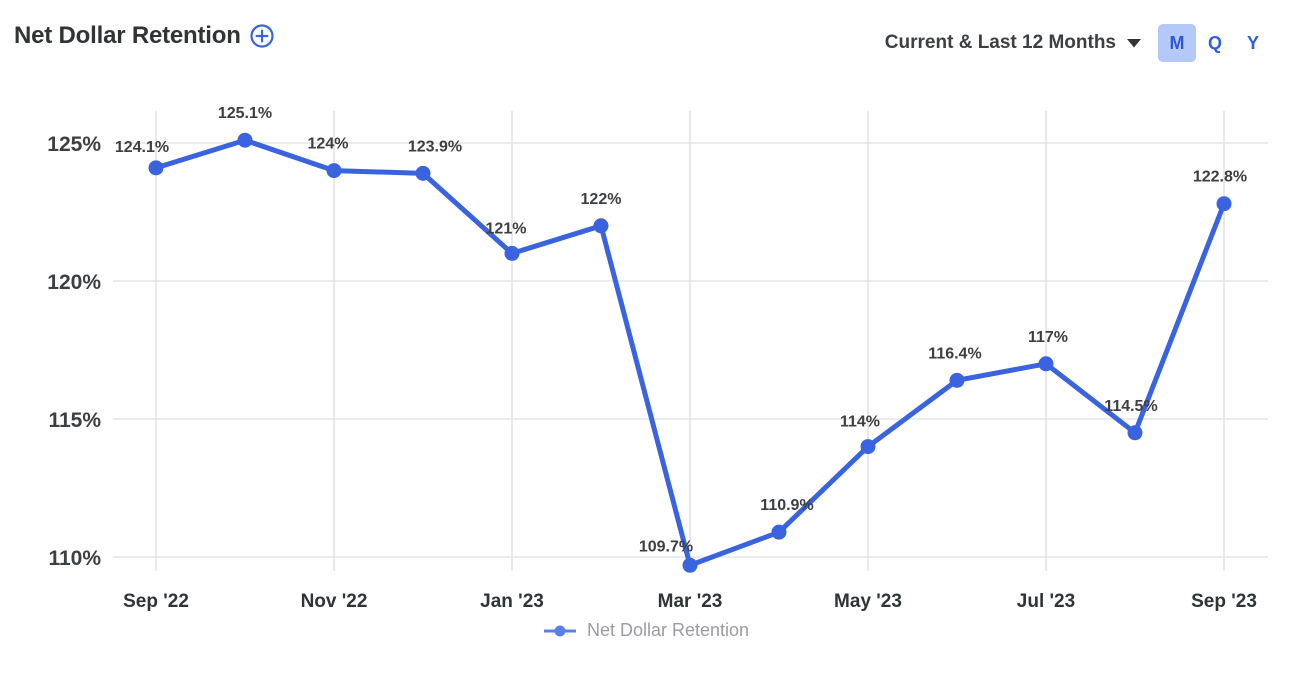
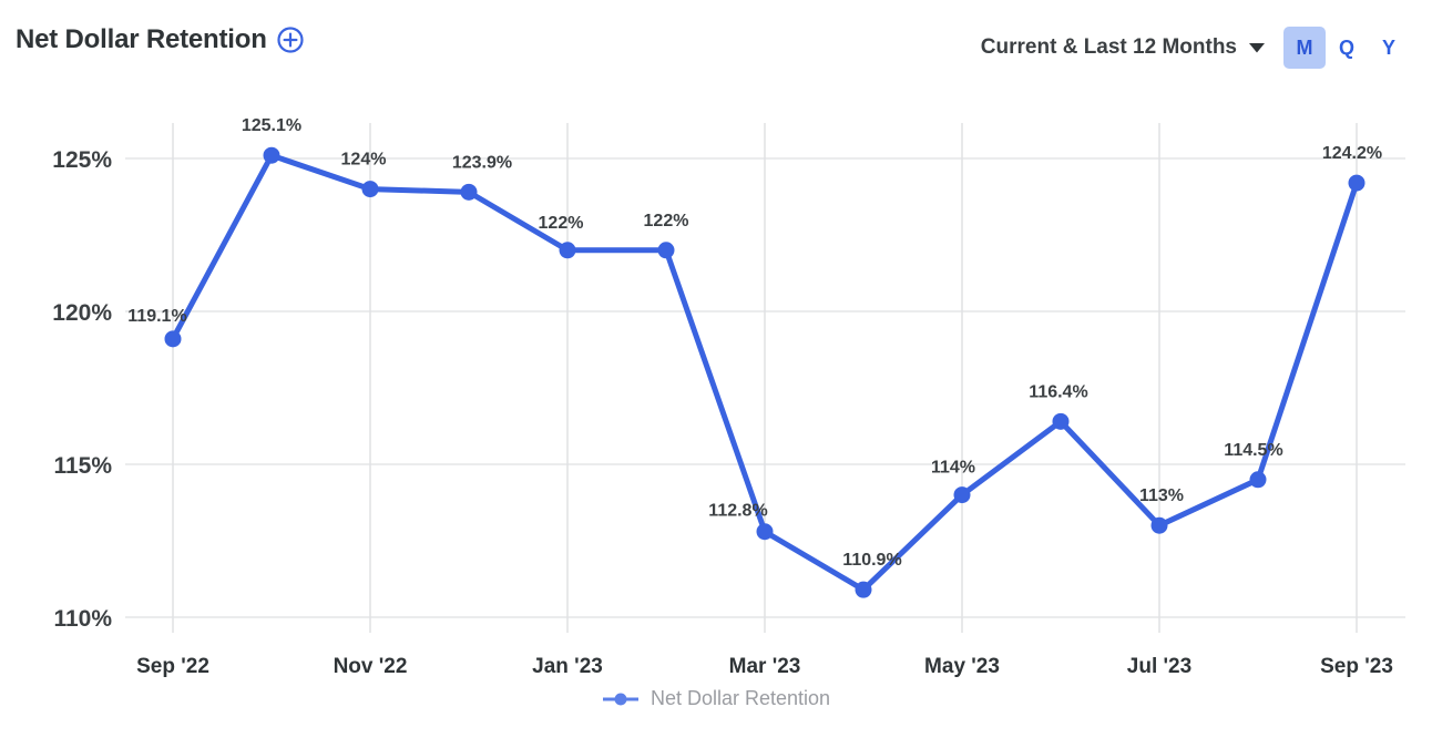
Sep '22: 124.1% -> 119.1%
Jan '23: 121% -> 122%
Mar '23: 109.7% -> 112.8%
Jul '23: 117% -> 113%
Sep '23: 122.8% -> 124.2%
